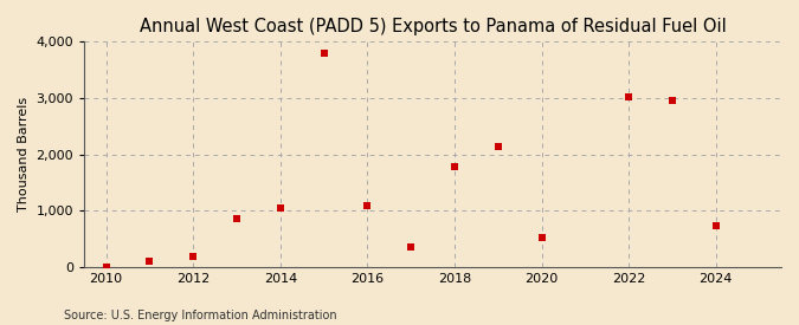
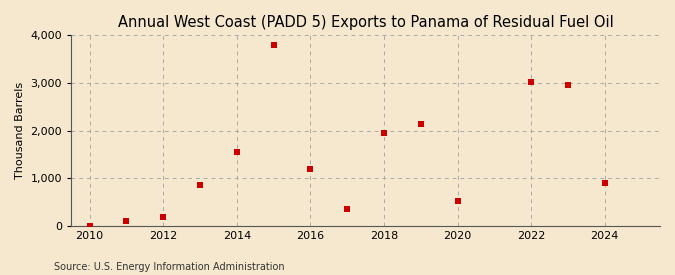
2014: 1,050 -> 1,550
2016: 1,080 -> 1,200
2018: 1,780 -> 1,950
2024: 730 -> 900
